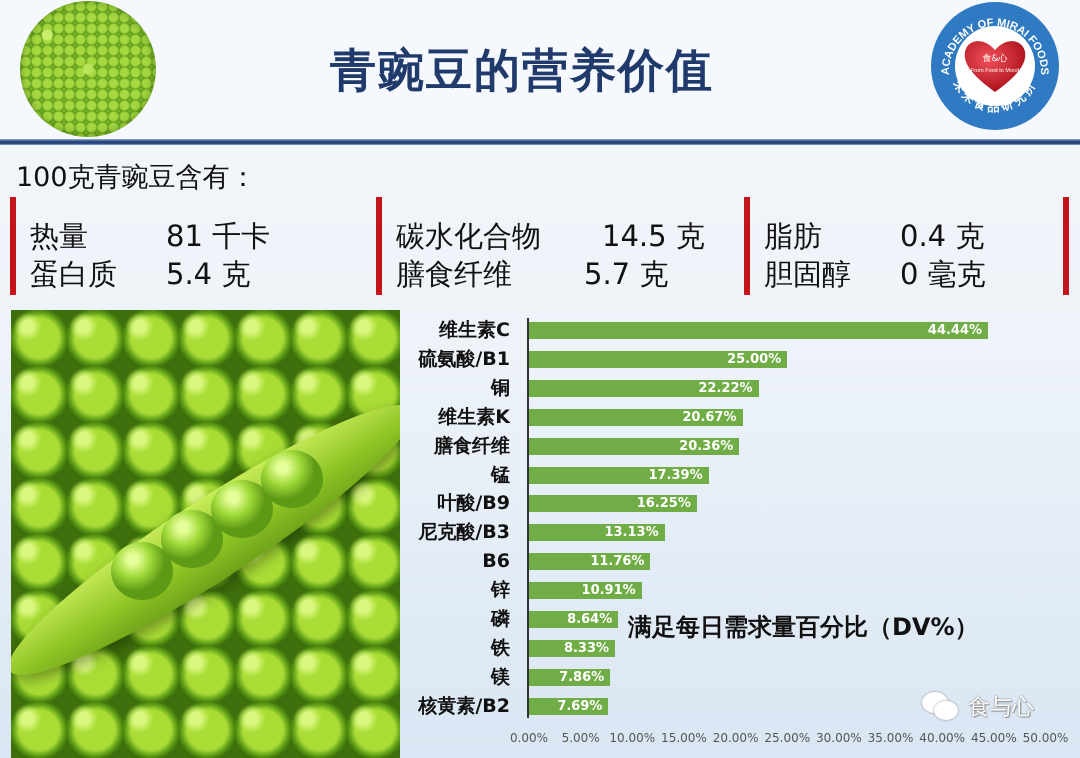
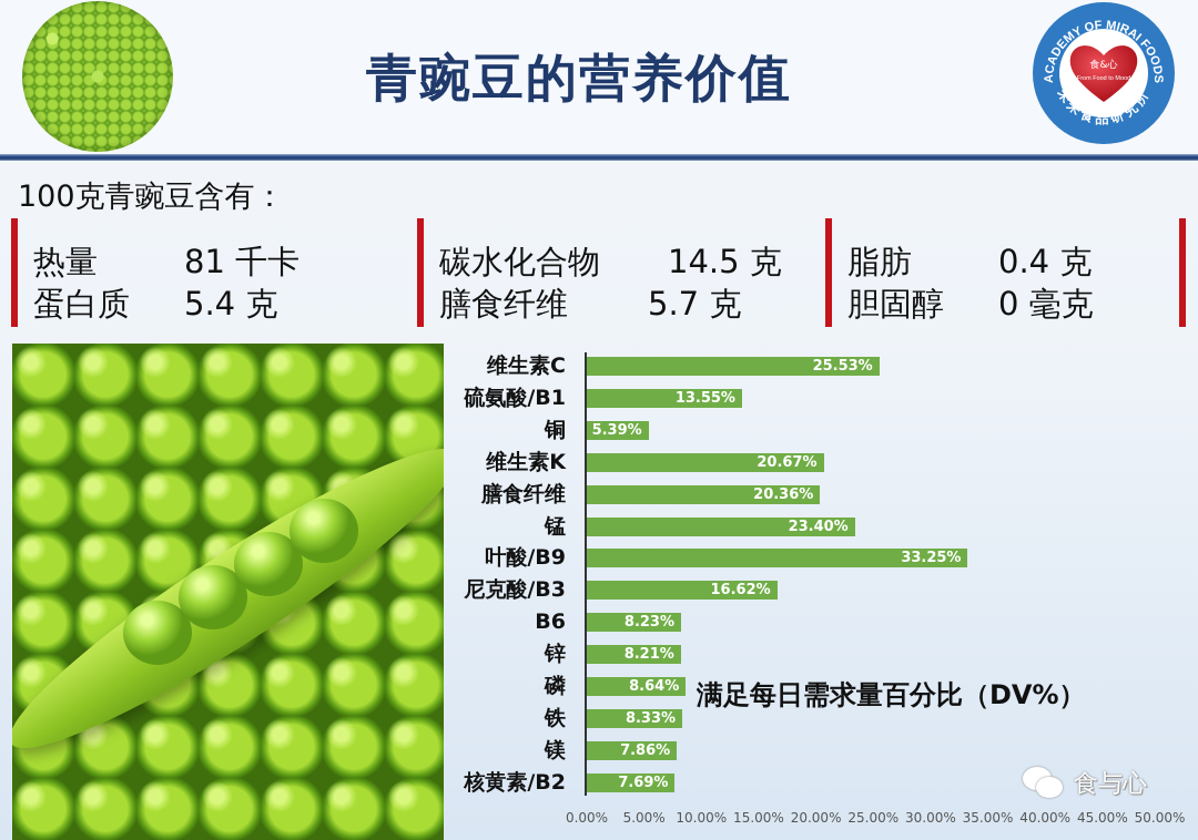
维生素C: 44.44% -> 25.53%
硫氨酸/B1: 25.00% -> 13.55%
铜: 22.22% -> 5.39%
锰: 17.39% -> 23.40%
叶酸/B9: 16.25% -> 33.25%
尼克酸/B3: 13.13% -> 16.62%
B6: 11.76% -> 8.23%
锌: 10.91% -> 8.21%
